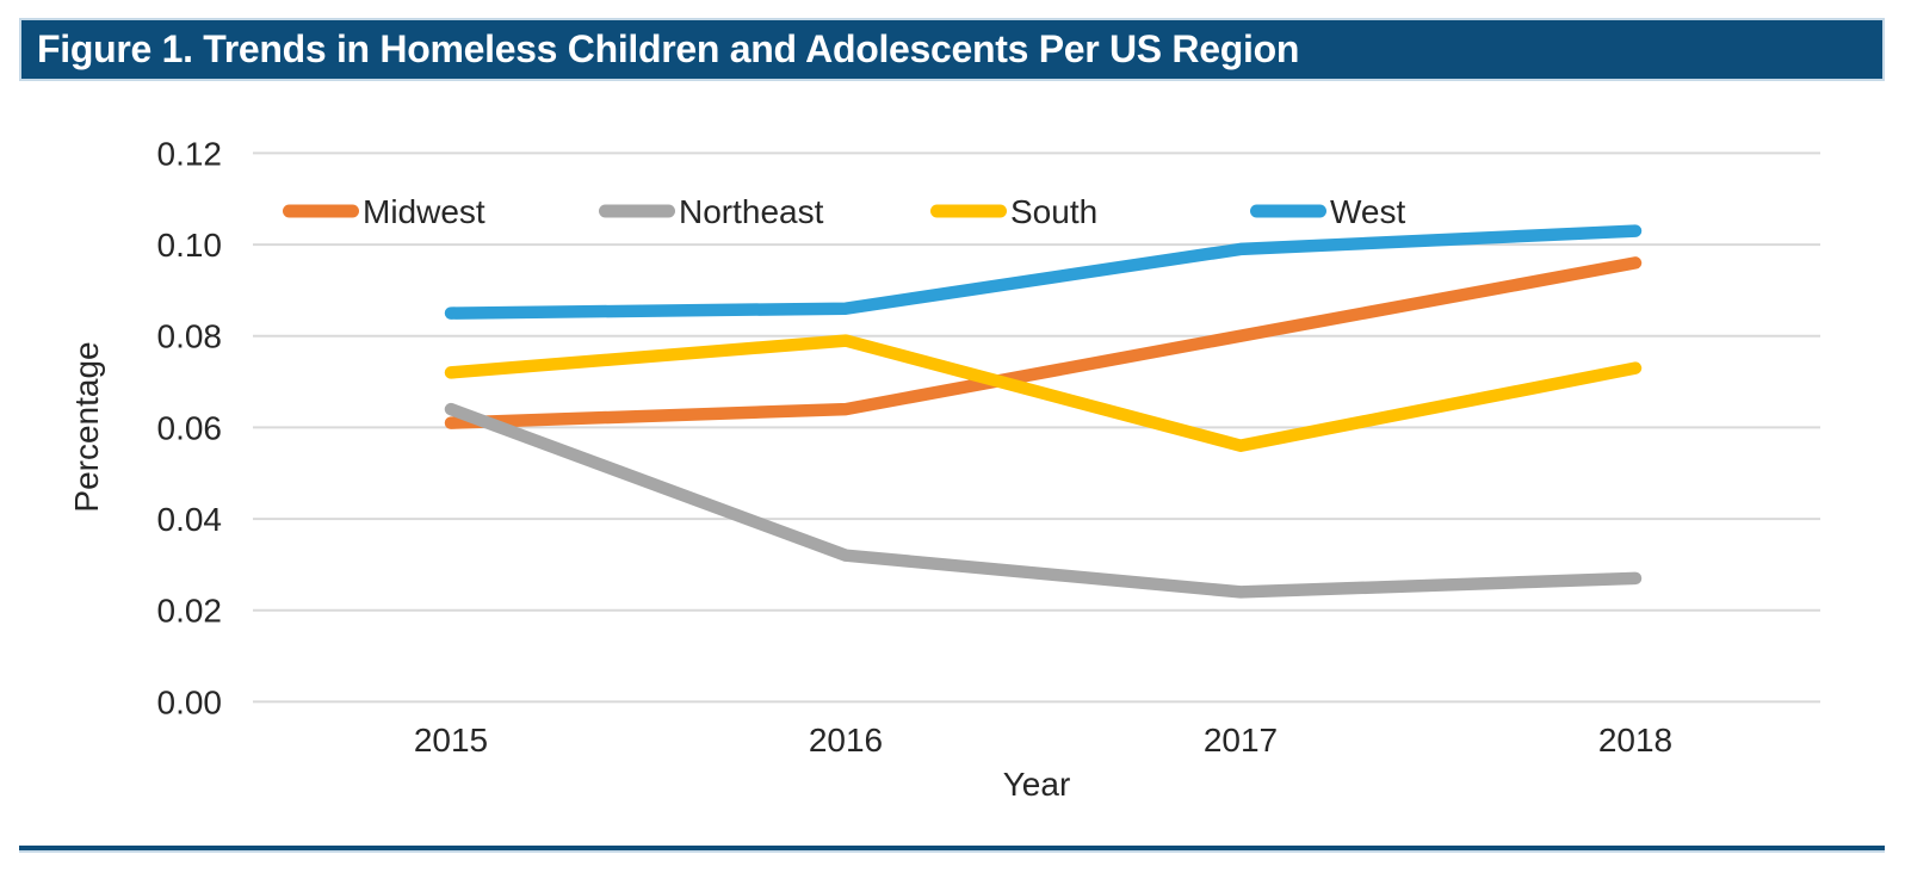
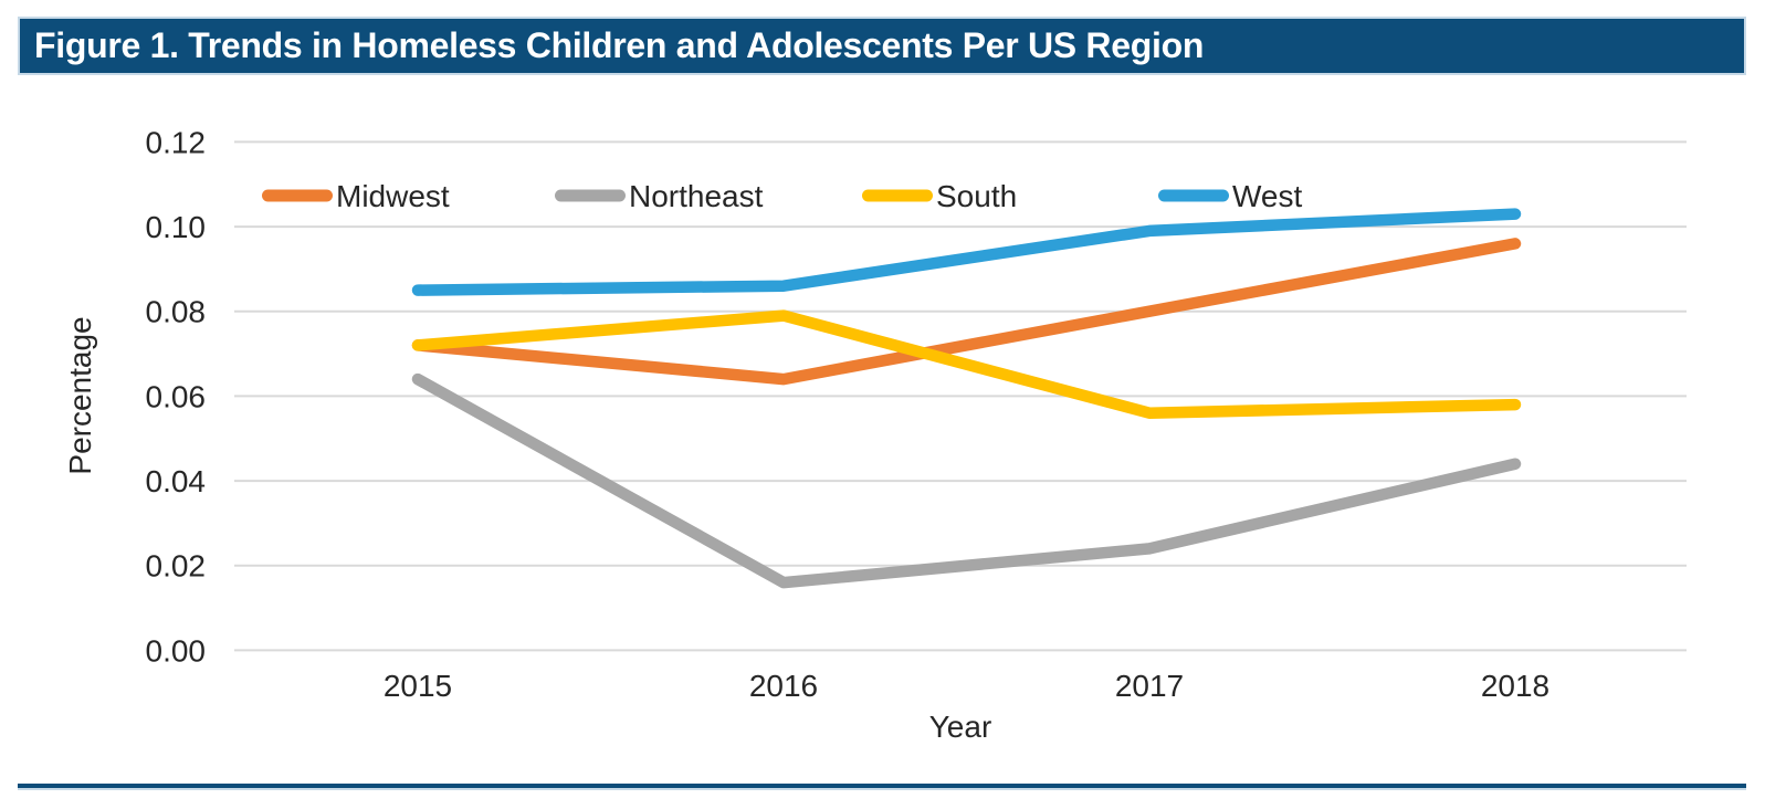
Midwest/2015: 0.061 -> 0.072
Northeast/2016: 0.032 -> 0.016
Northeast/2018: 0.027 -> 0.044
South/2018: 0.073 -> 0.058
